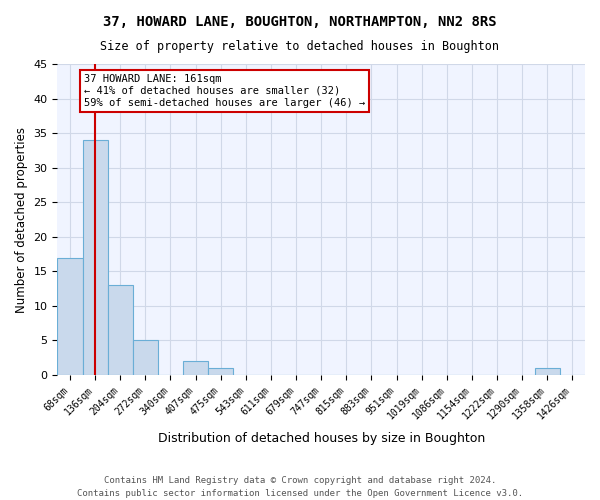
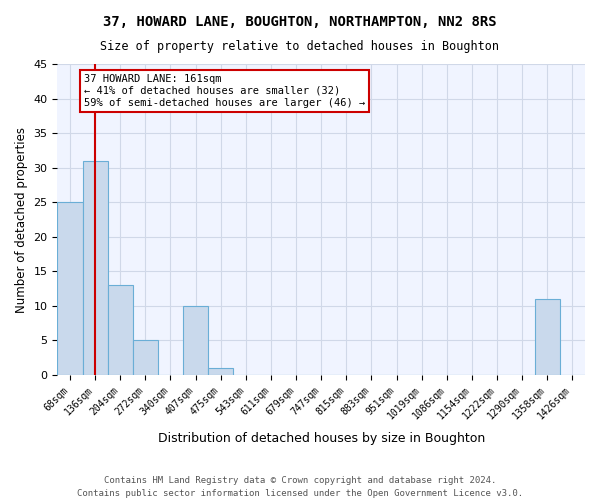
68sqm: 17 -> 25
136sqm: 34 -> 31
407sqm: 2 -> 10
1358sqm: 1 -> 11
